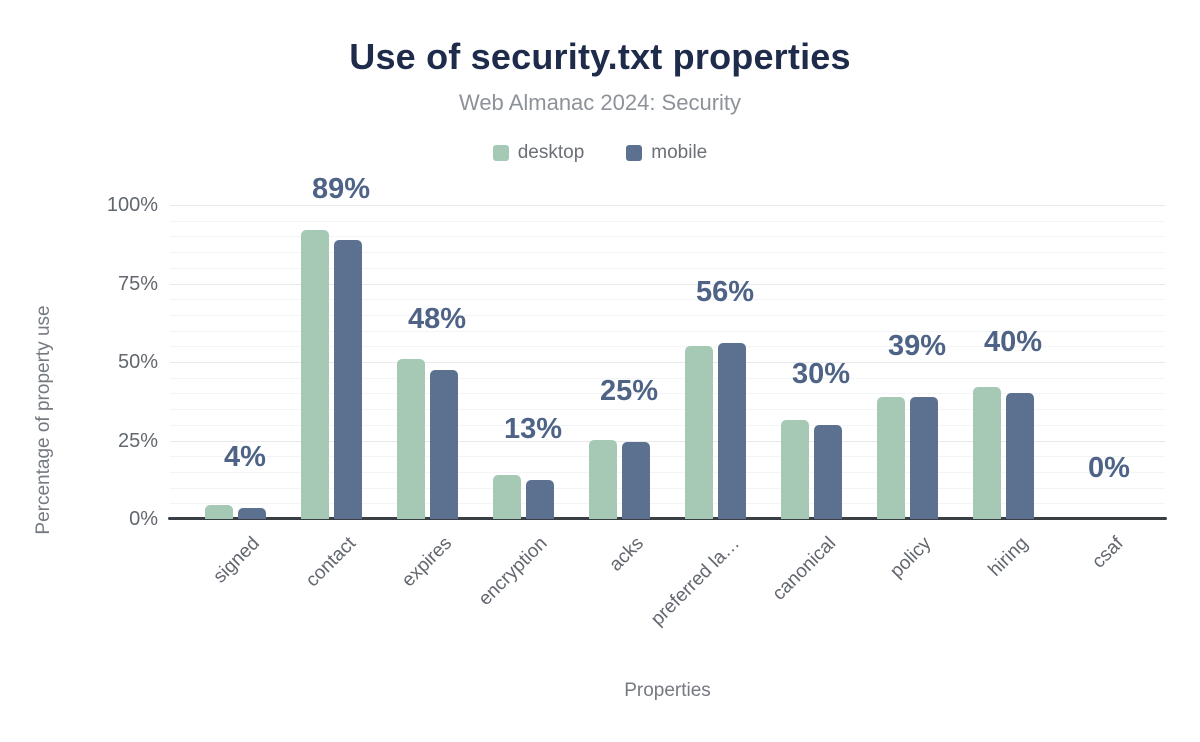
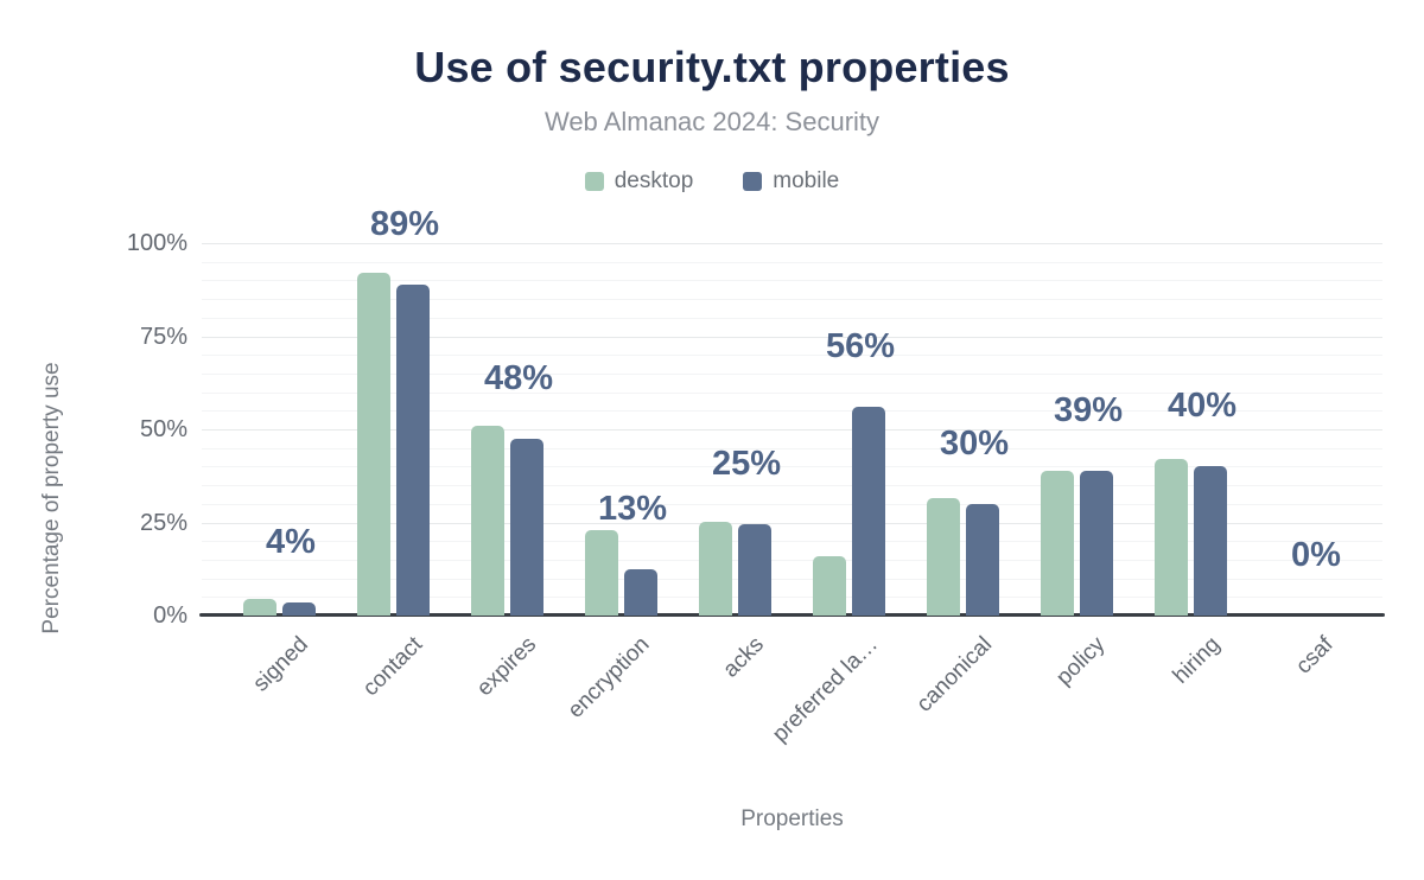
desktop/encryption: 14% -> 23%
desktop/preferred la…: 55% -> 16%
